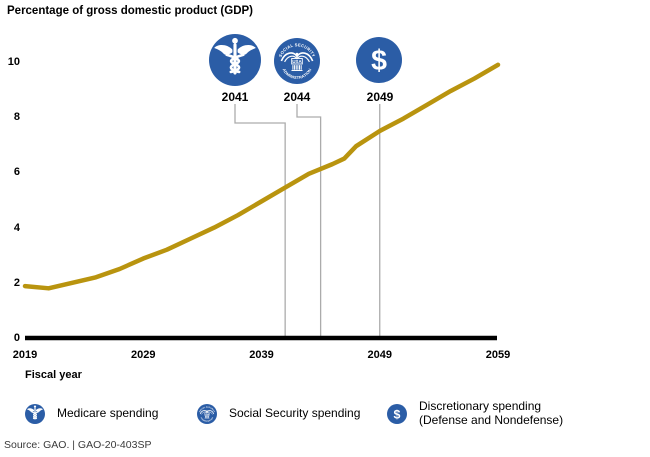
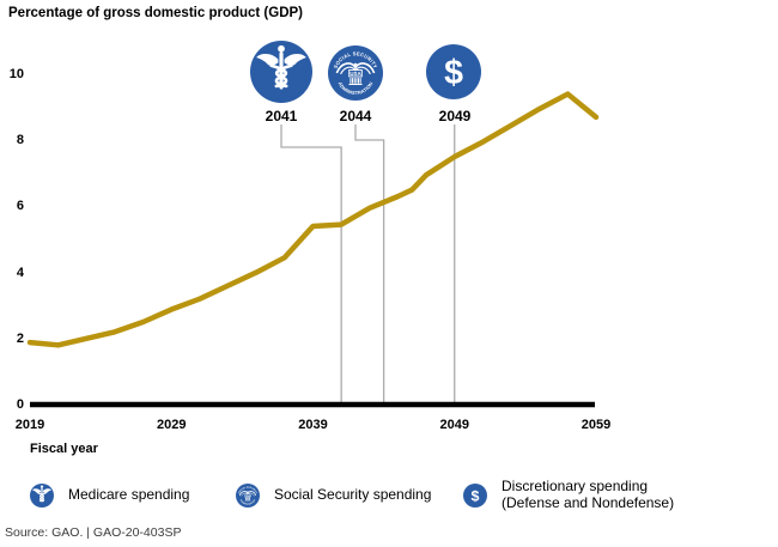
2039: 5.0 -> 5.4
2059: 9.9 -> 8.7
